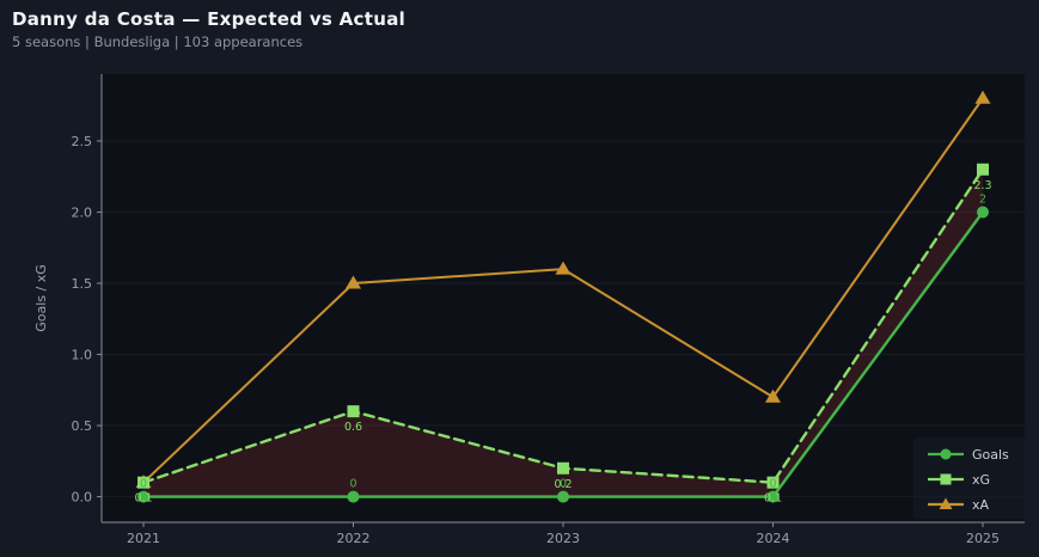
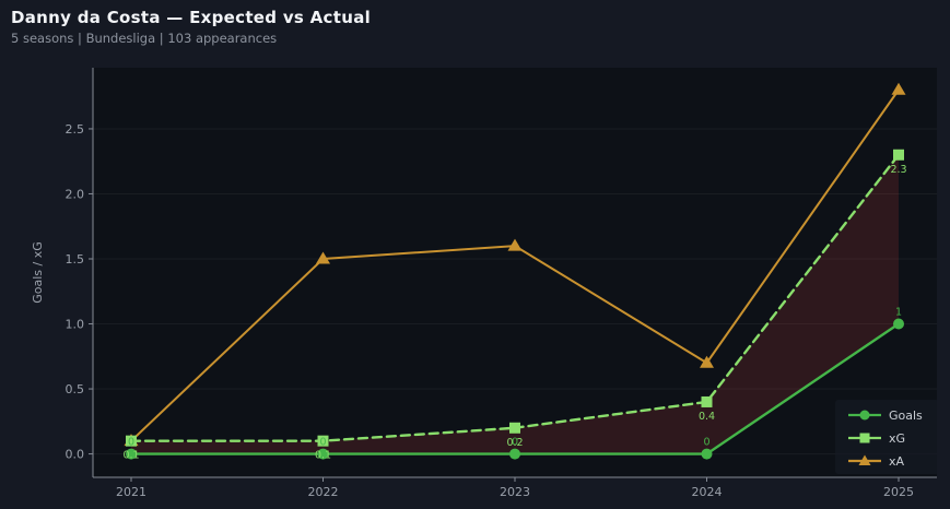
xG/2022: 0.6 -> 0.1
xG/2024: 0.1 -> 0.4
Goals/2025: 2 -> 1
